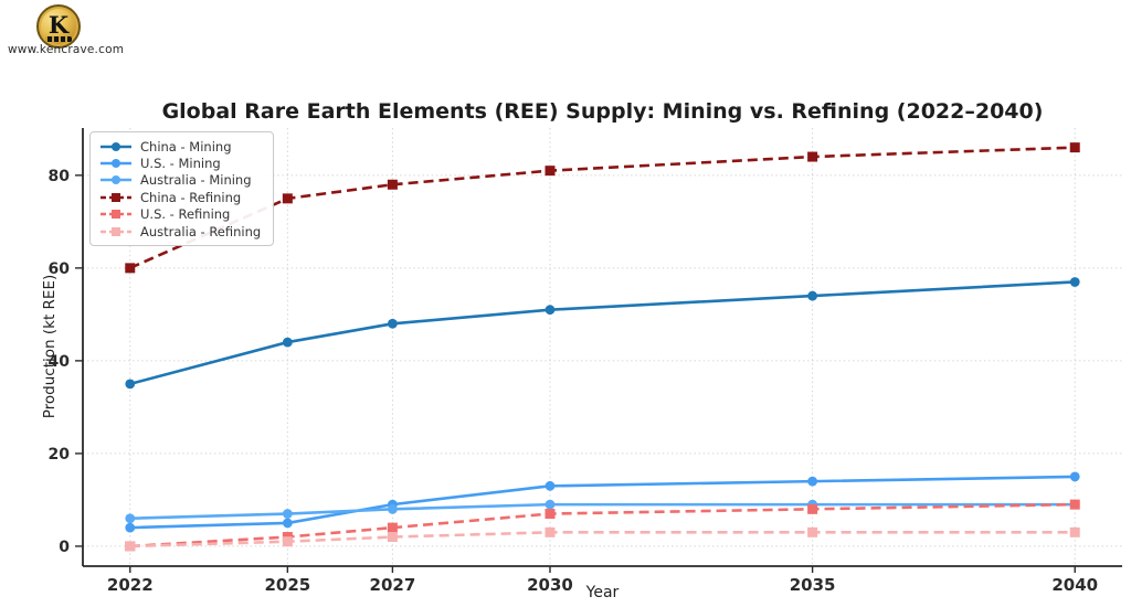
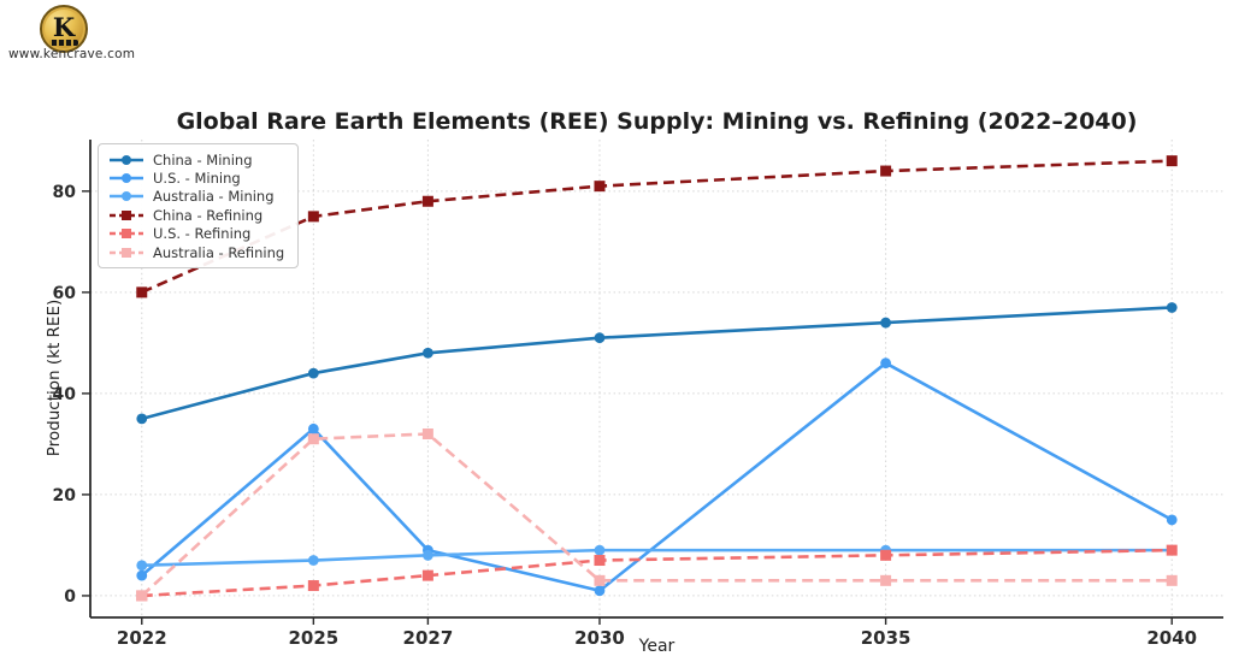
U.S. - Mining/2025: 5 -> 33
Australia - Refining/2025: 1 -> 31
Australia - Refining/2027: 2 -> 32
U.S. - Mining/2030: 13 -> 1
U.S. - Mining/2035: 14 -> 46
